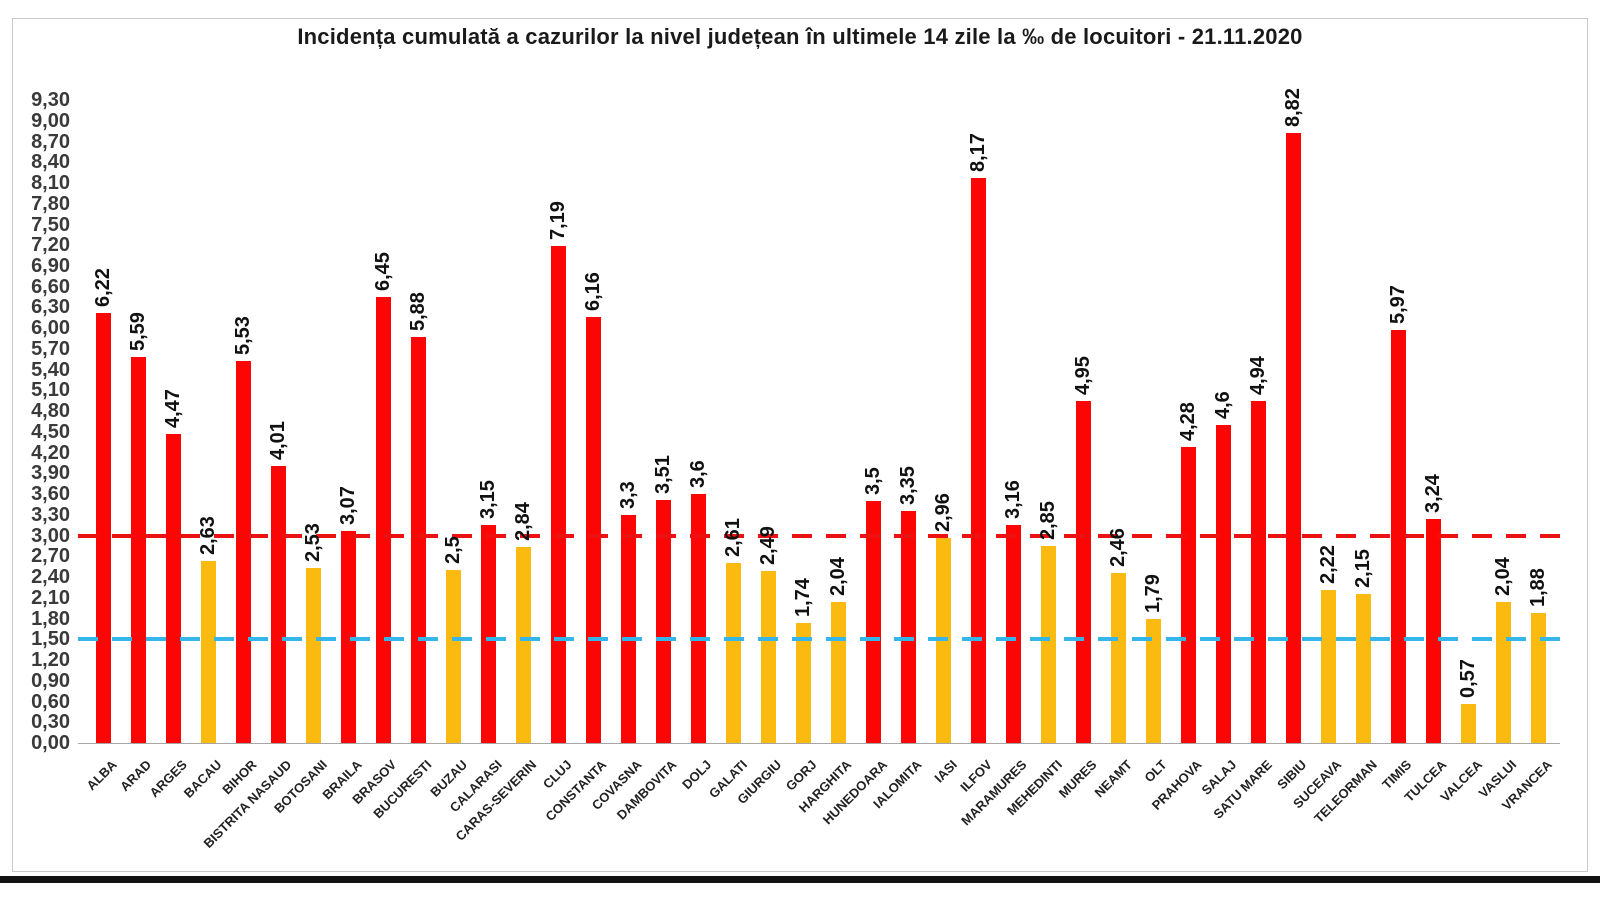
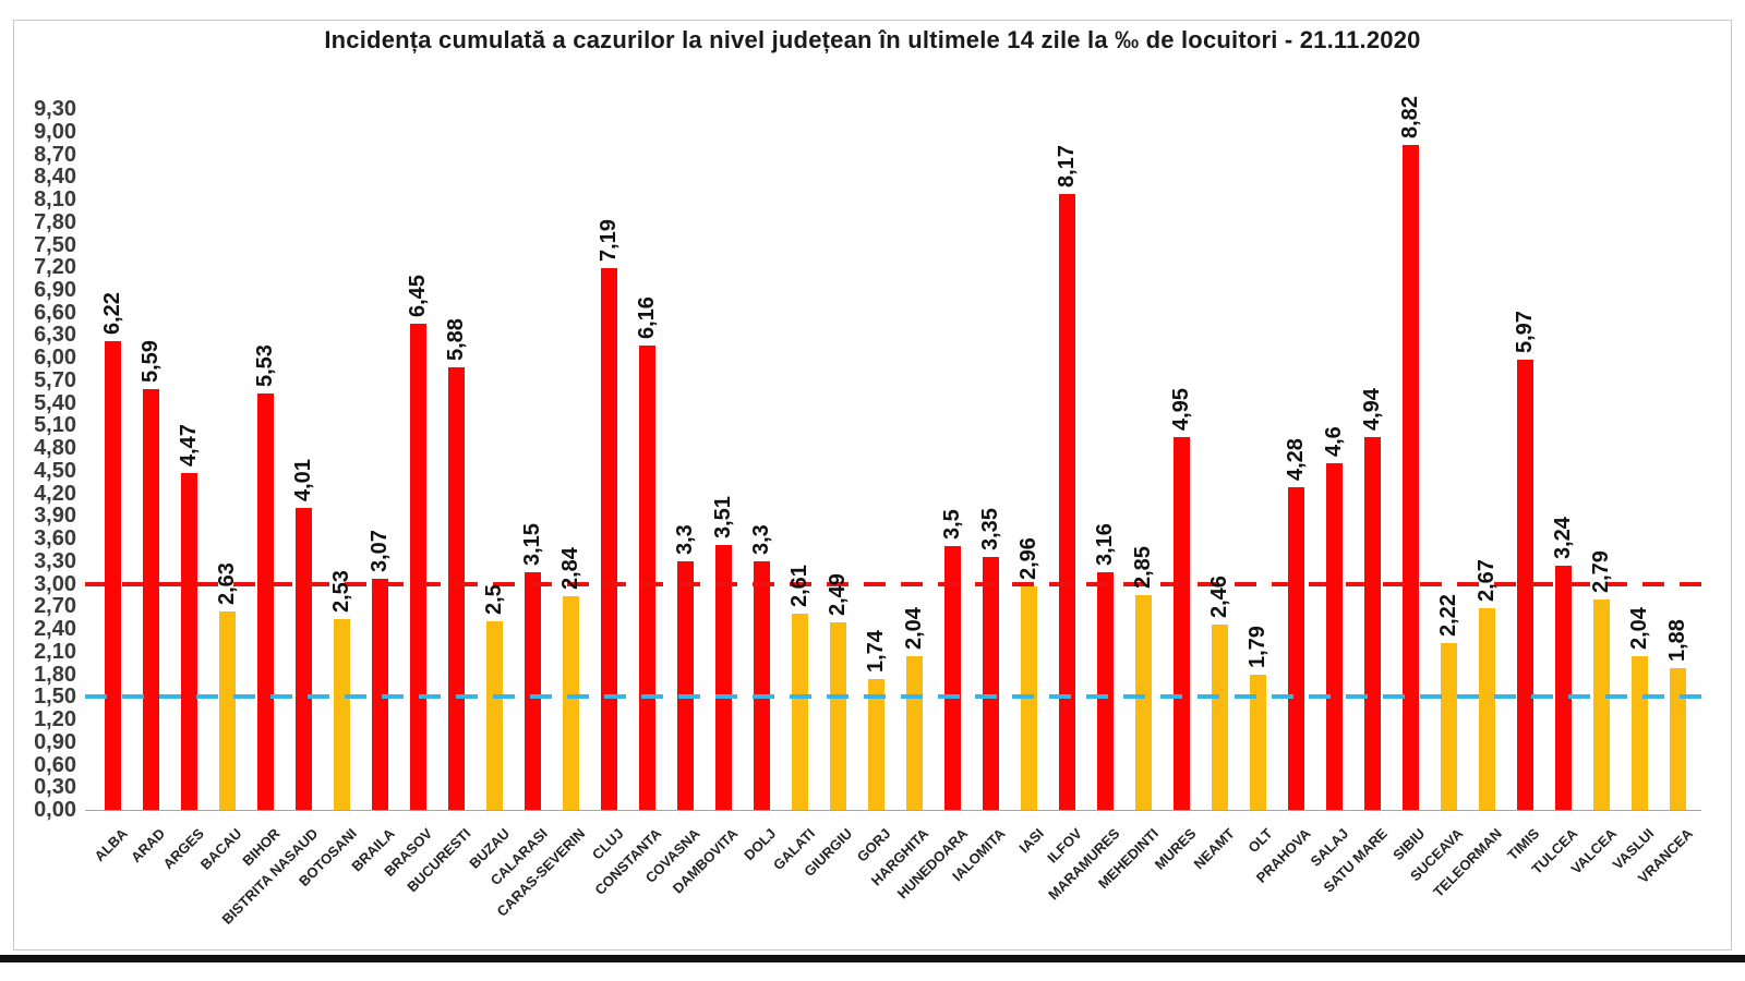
DOLJ: 3,6 -> 3,3
TELEORMAN: 2,15 -> 2,67
VALCEA: 0,57 -> 2,79
